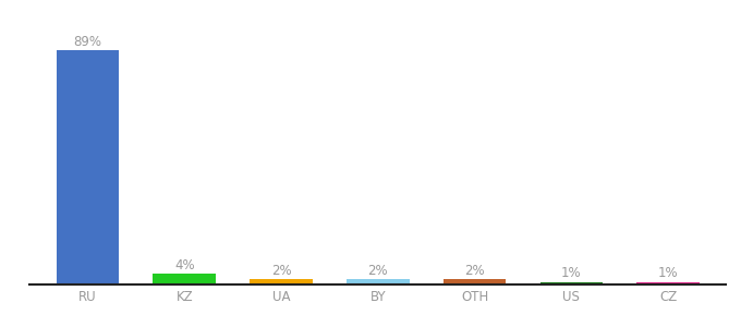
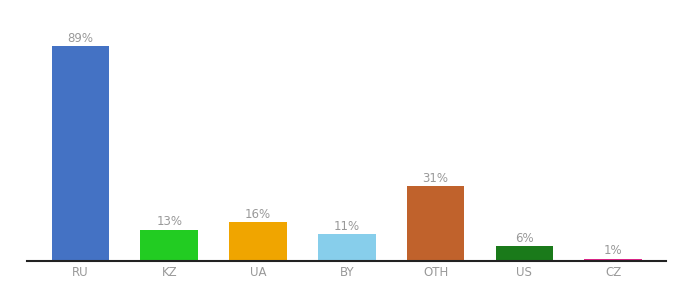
KZ: 4% -> 13%
UA: 2% -> 16%
BY: 2% -> 11%
OTH: 2% -> 31%
US: 1% -> 6%
